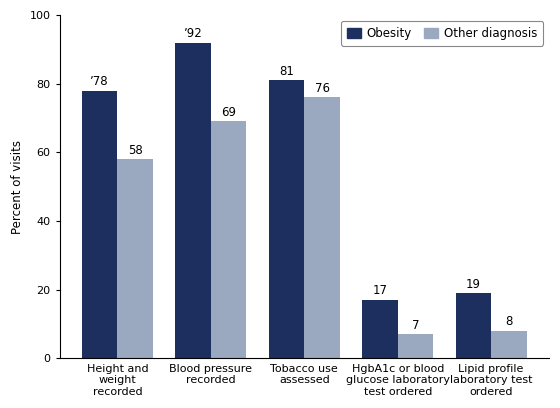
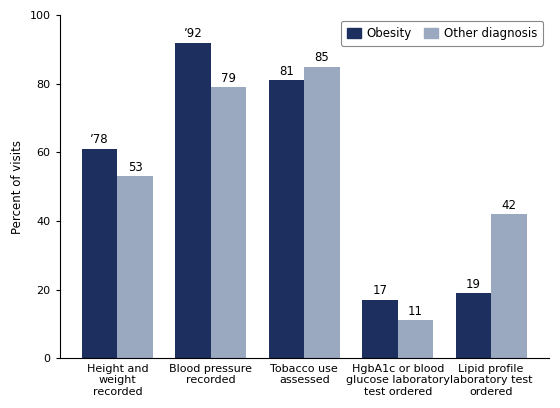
Obesity/Height and weight recorded: 78 -> 61
Other diagnosis/Height and weight recorded: 58 -> 53
Other diagnosis/Blood pressure recorded: 69 -> 79
Other diagnosis/Tobacco use assessed: 76 -> 85
Other diagnosis/HgbA1c or blood glucose laboratory test ordered: 7 -> 11
Other diagnosis/Lipid profile laboratory test ordered: 8 -> 42
